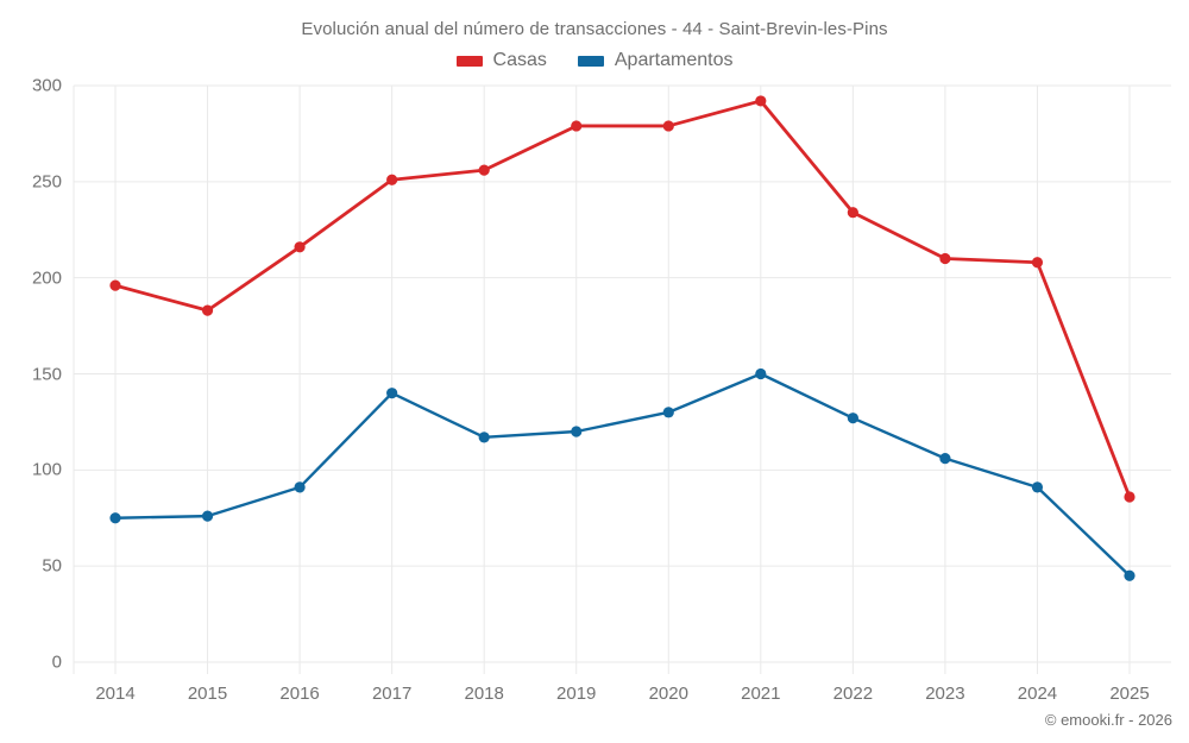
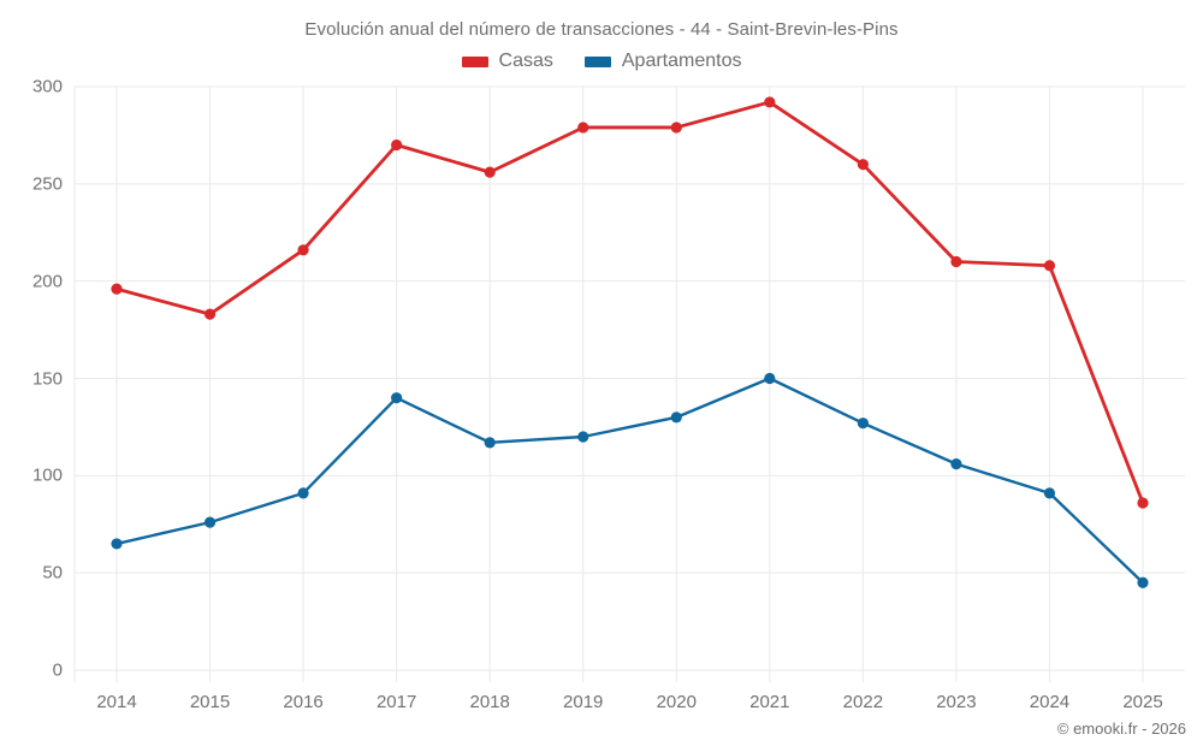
Apartamentos/2014: 75 -> 65
Casas/2017: 251 -> 270
Casas/2022: 234 -> 260
